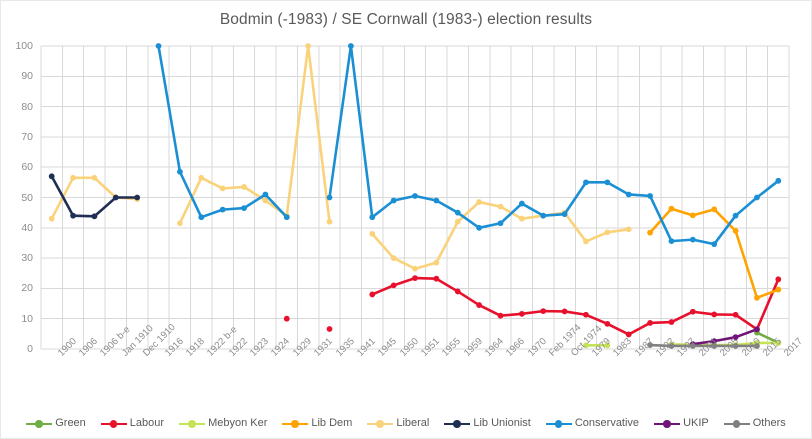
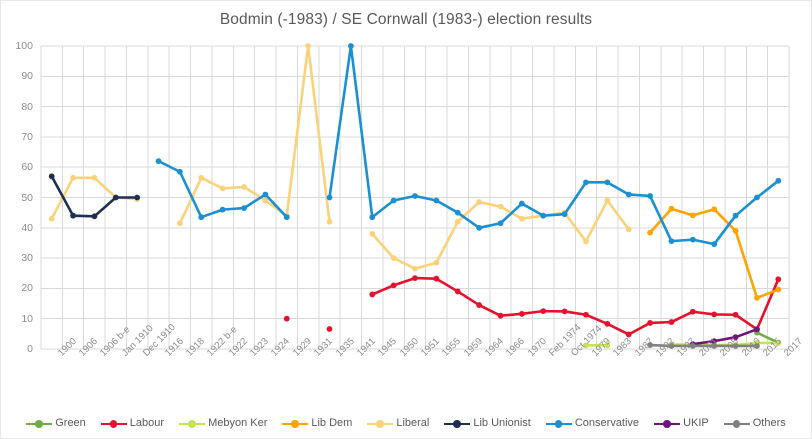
Conservative/1916: 100 -> 62
Liberal/1983: 38 -> 49
